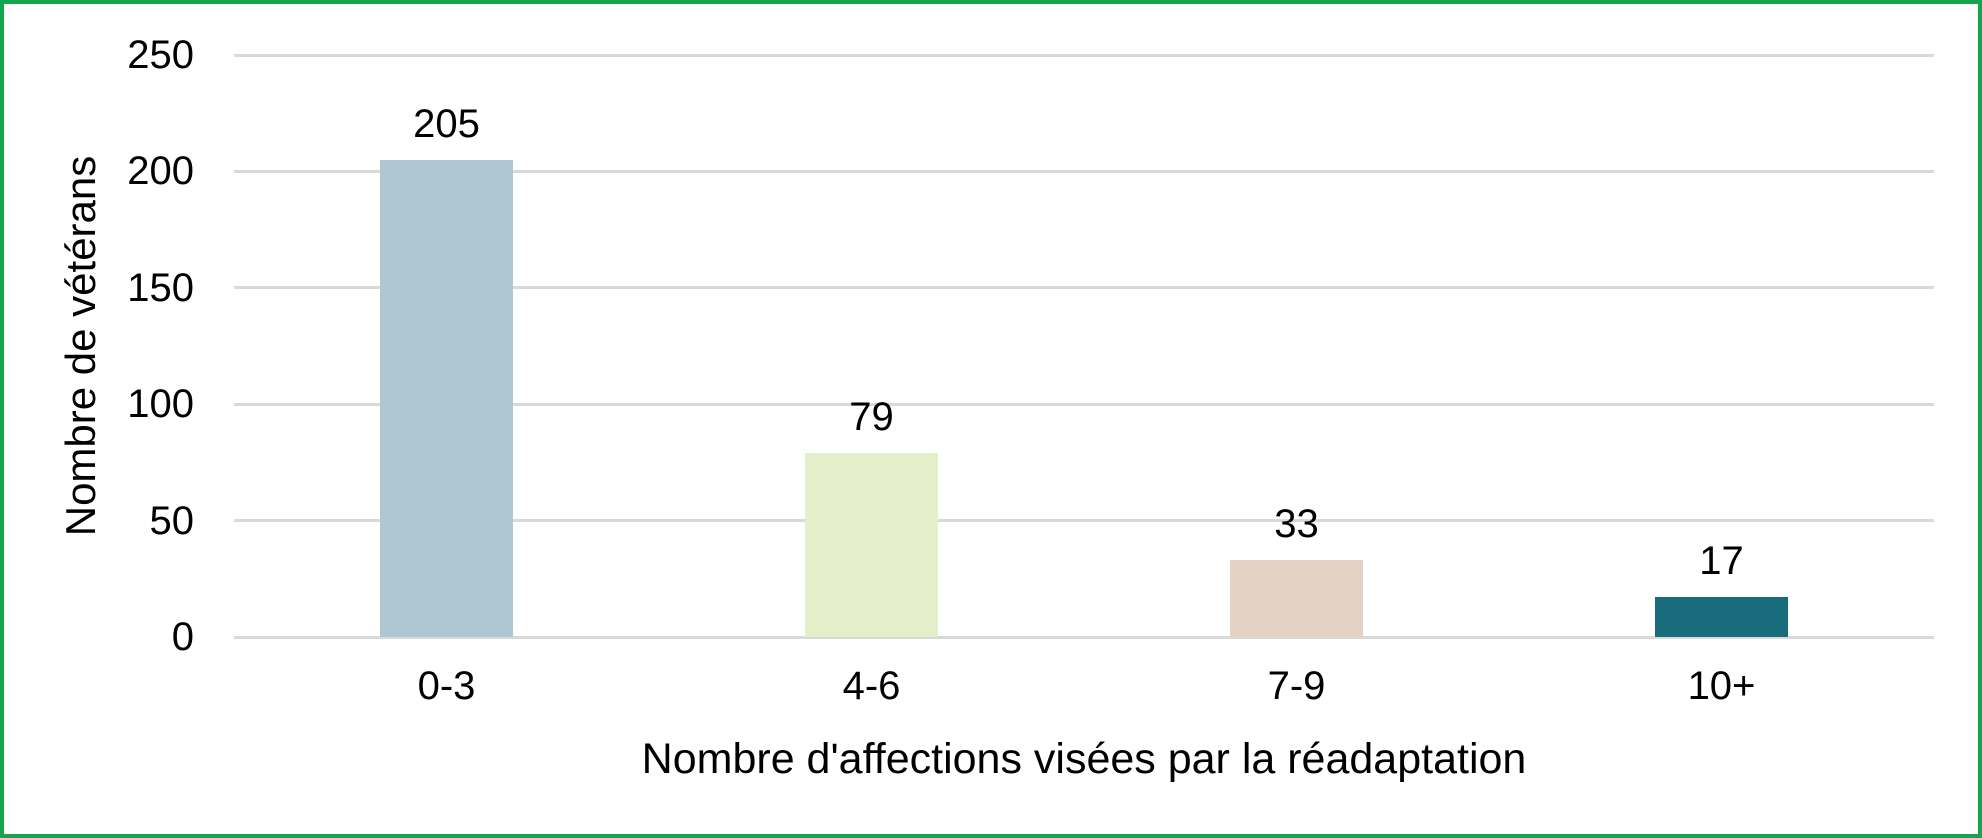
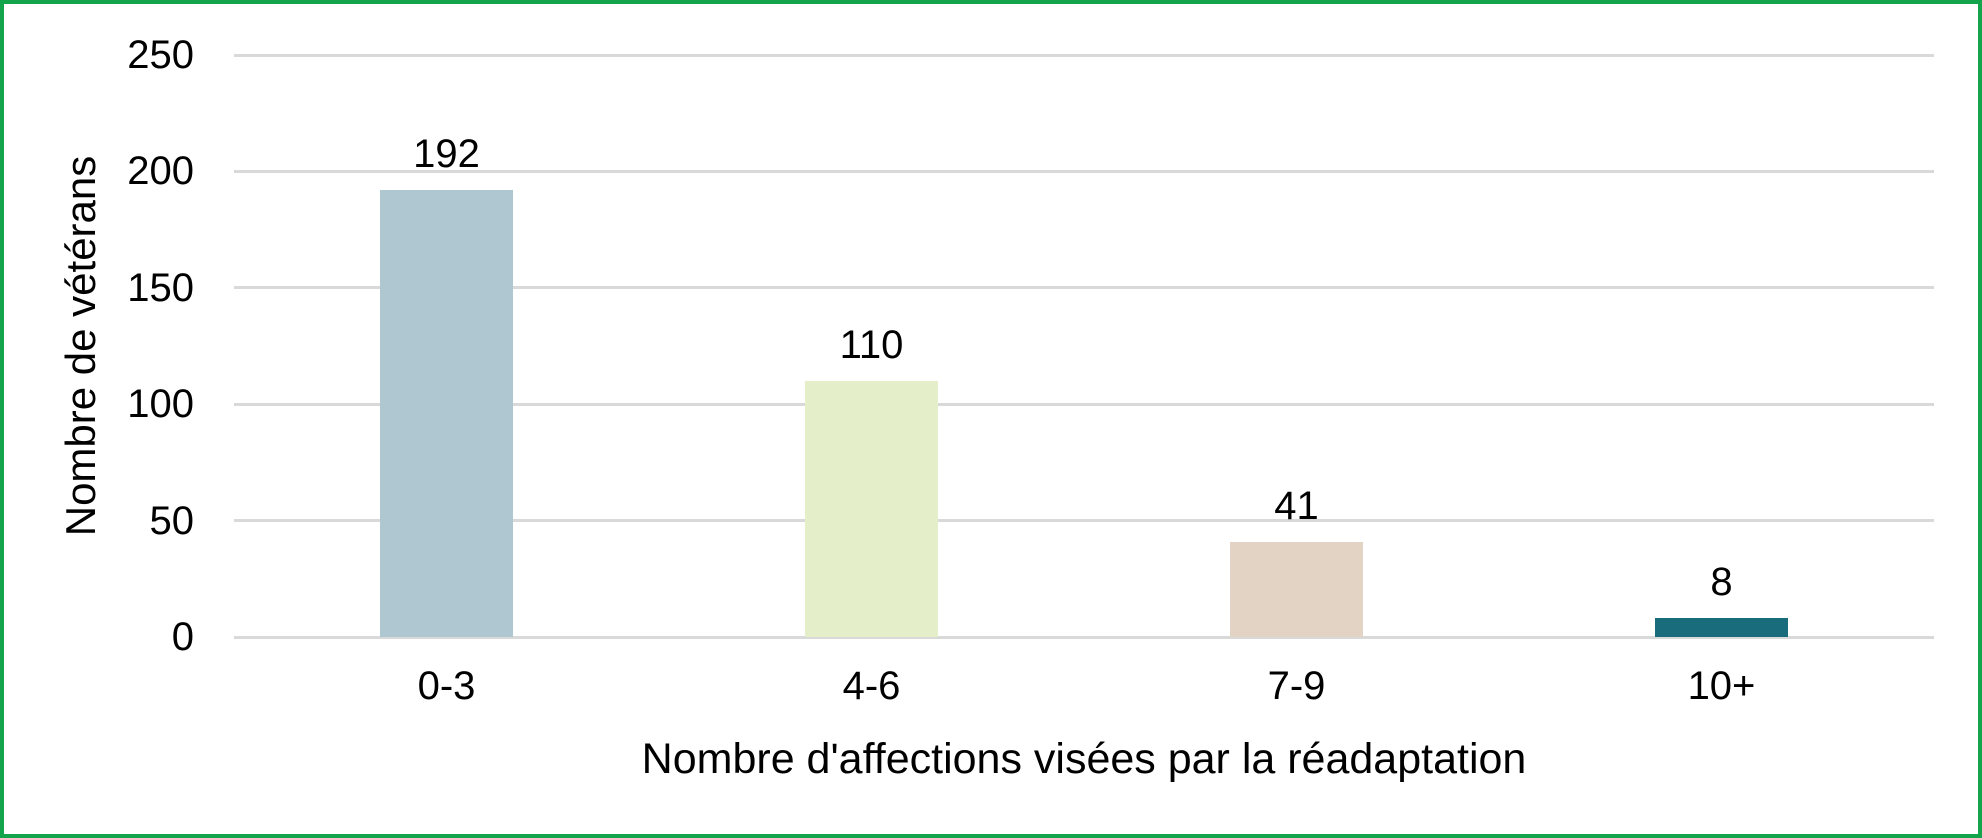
0-3: 205 -> 192
4-6: 79 -> 110
7-9: 33 -> 41
10+: 17 -> 8
